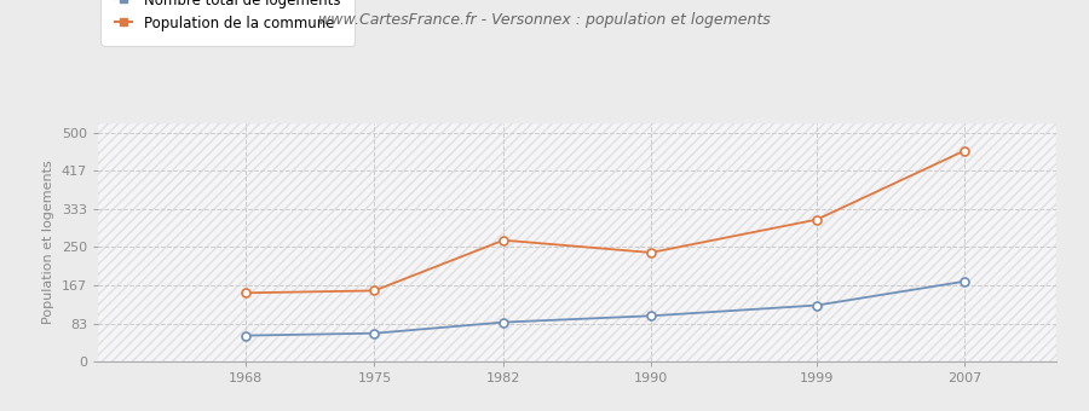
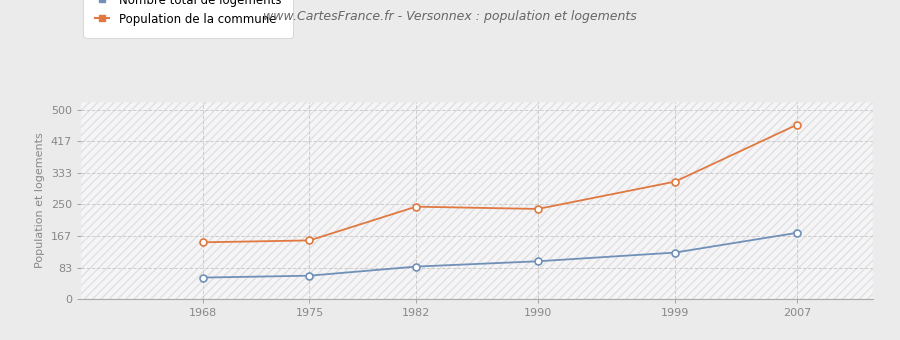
Population de la commune/1982: 265 -> 244
